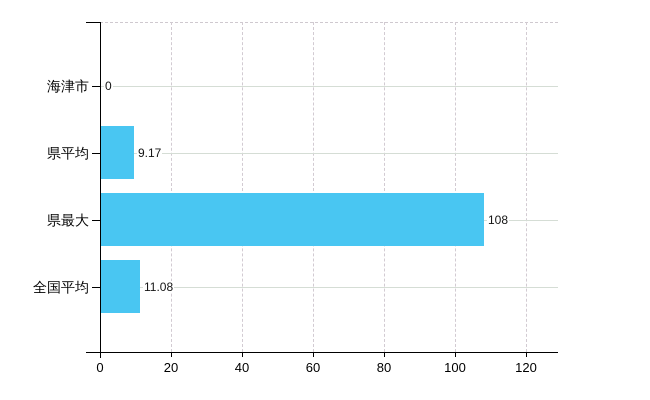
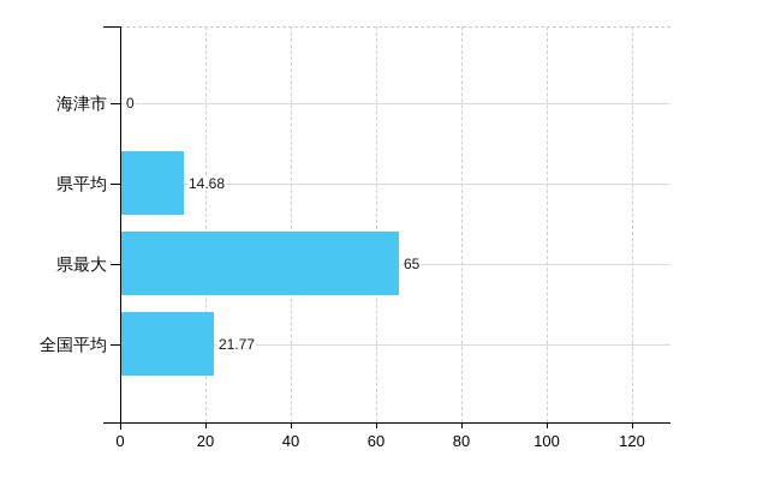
県平均: 9.17 -> 14.68
県最大: 108 -> 65
全国平均: 11.08 -> 21.77
